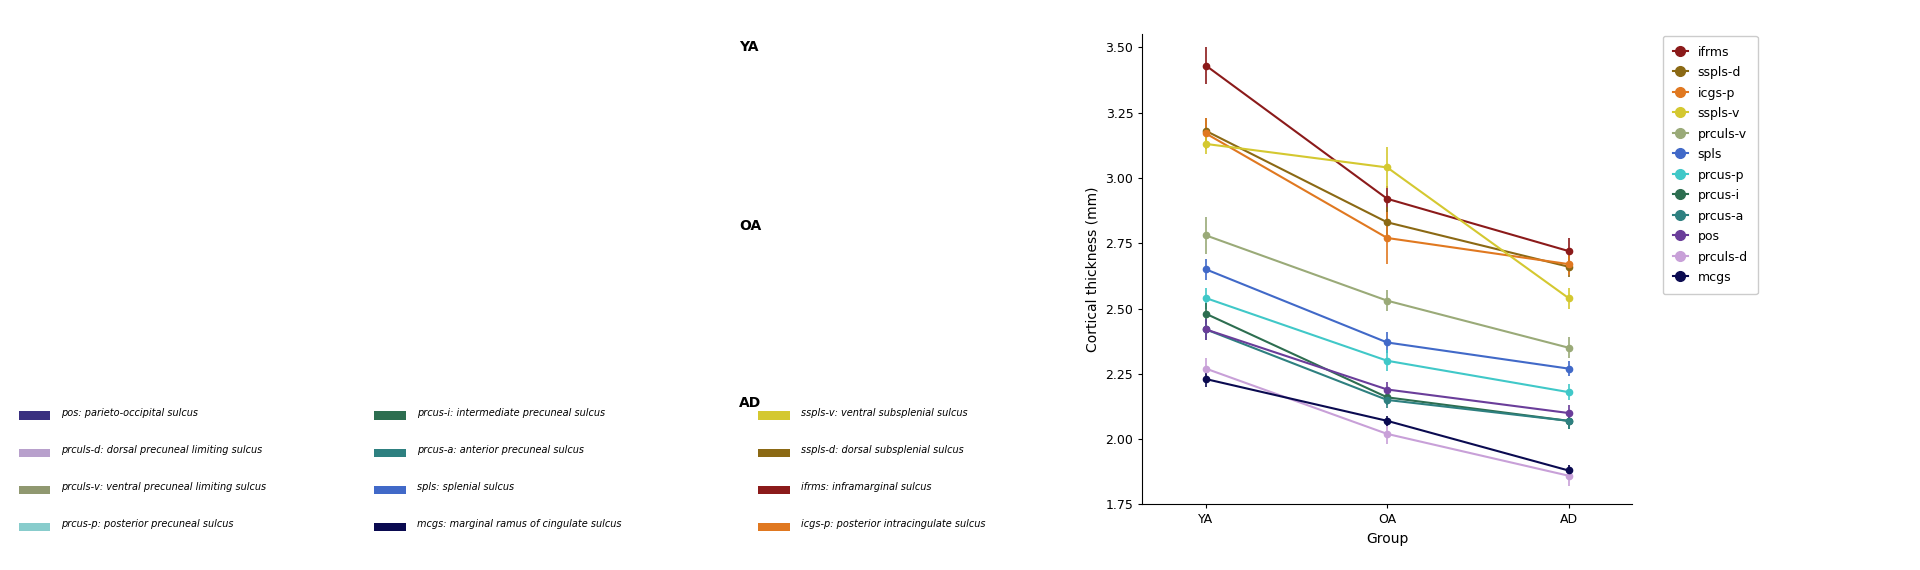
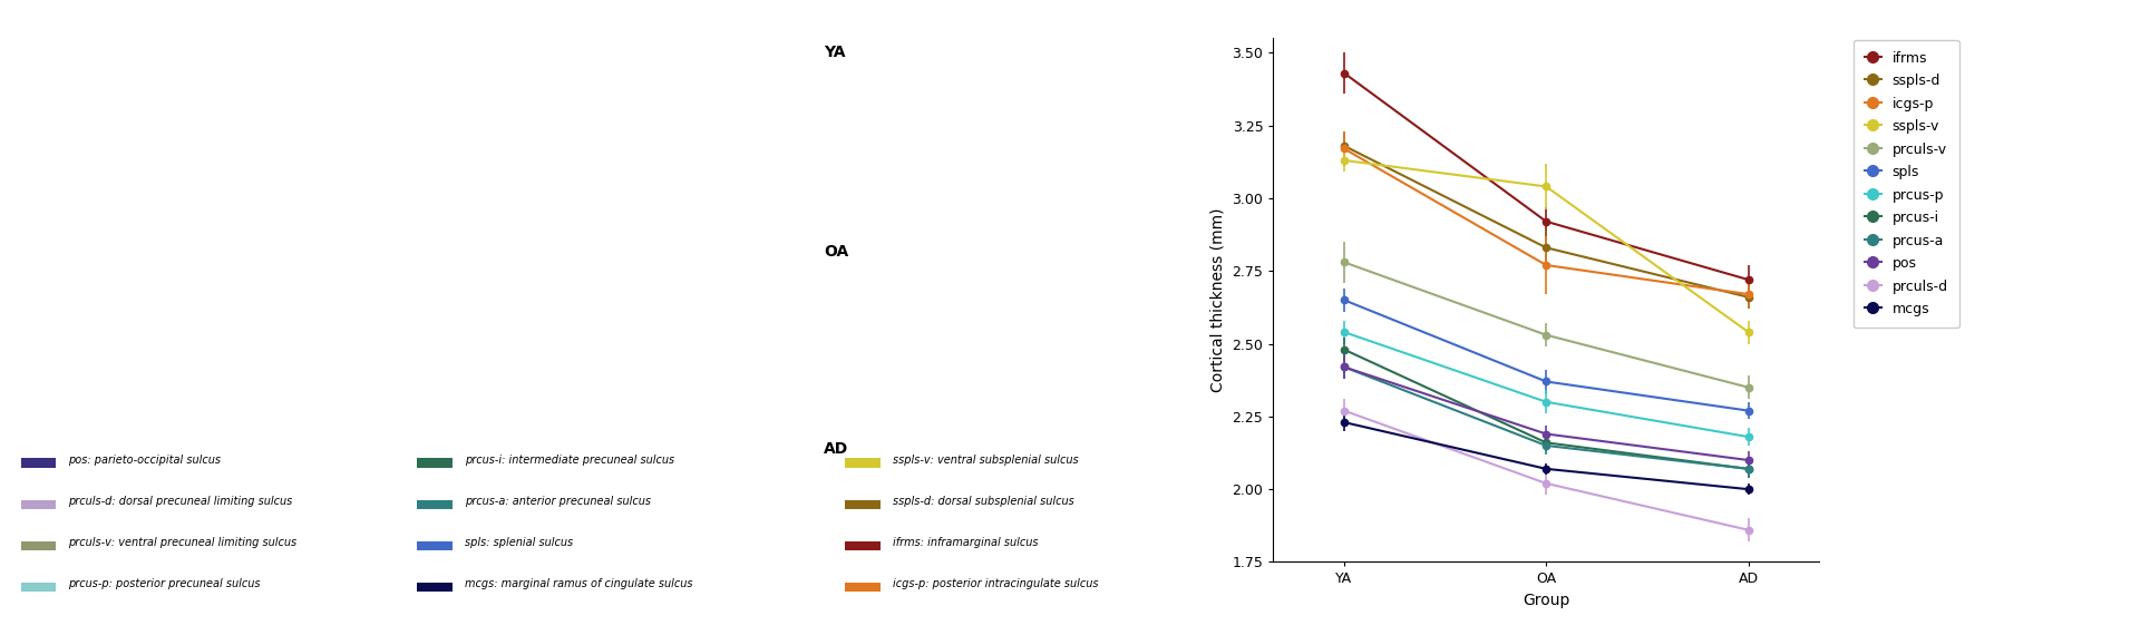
mcgs/AD: 1.88 -> 2.00
